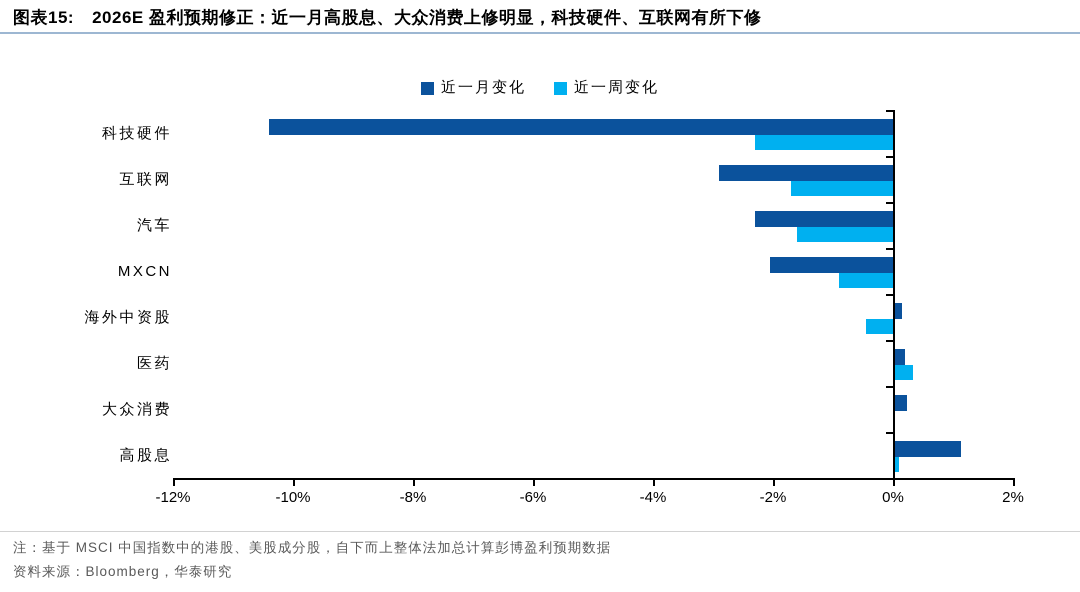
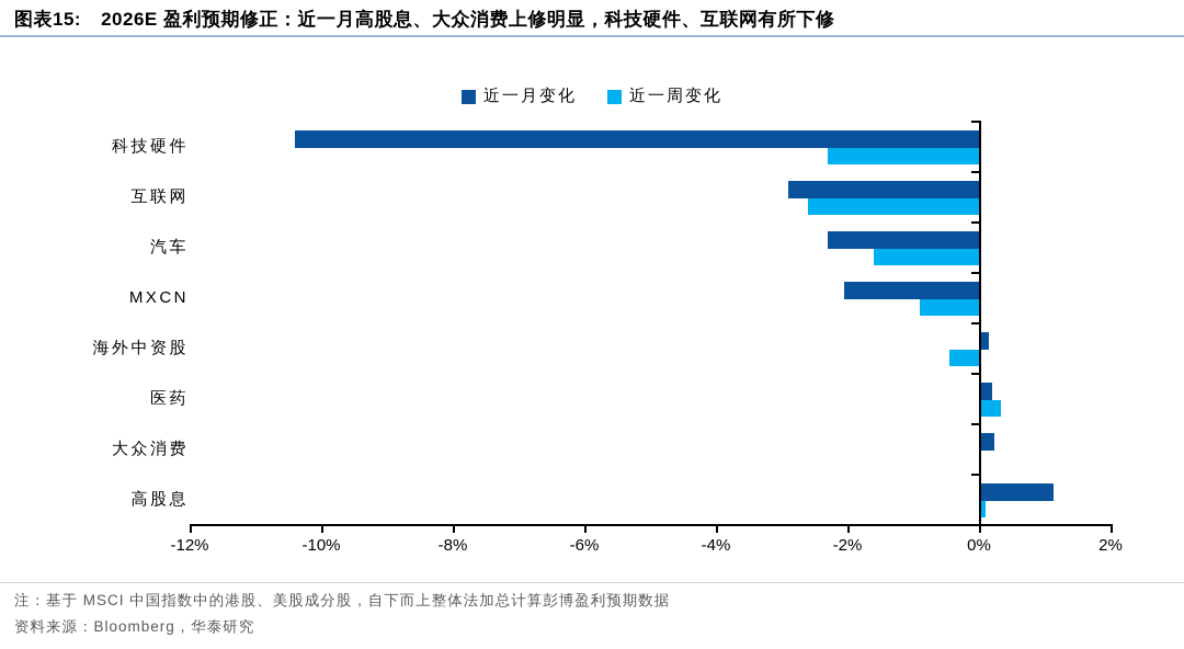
近一周变化/互联网: -1.7% -> -2.6%
